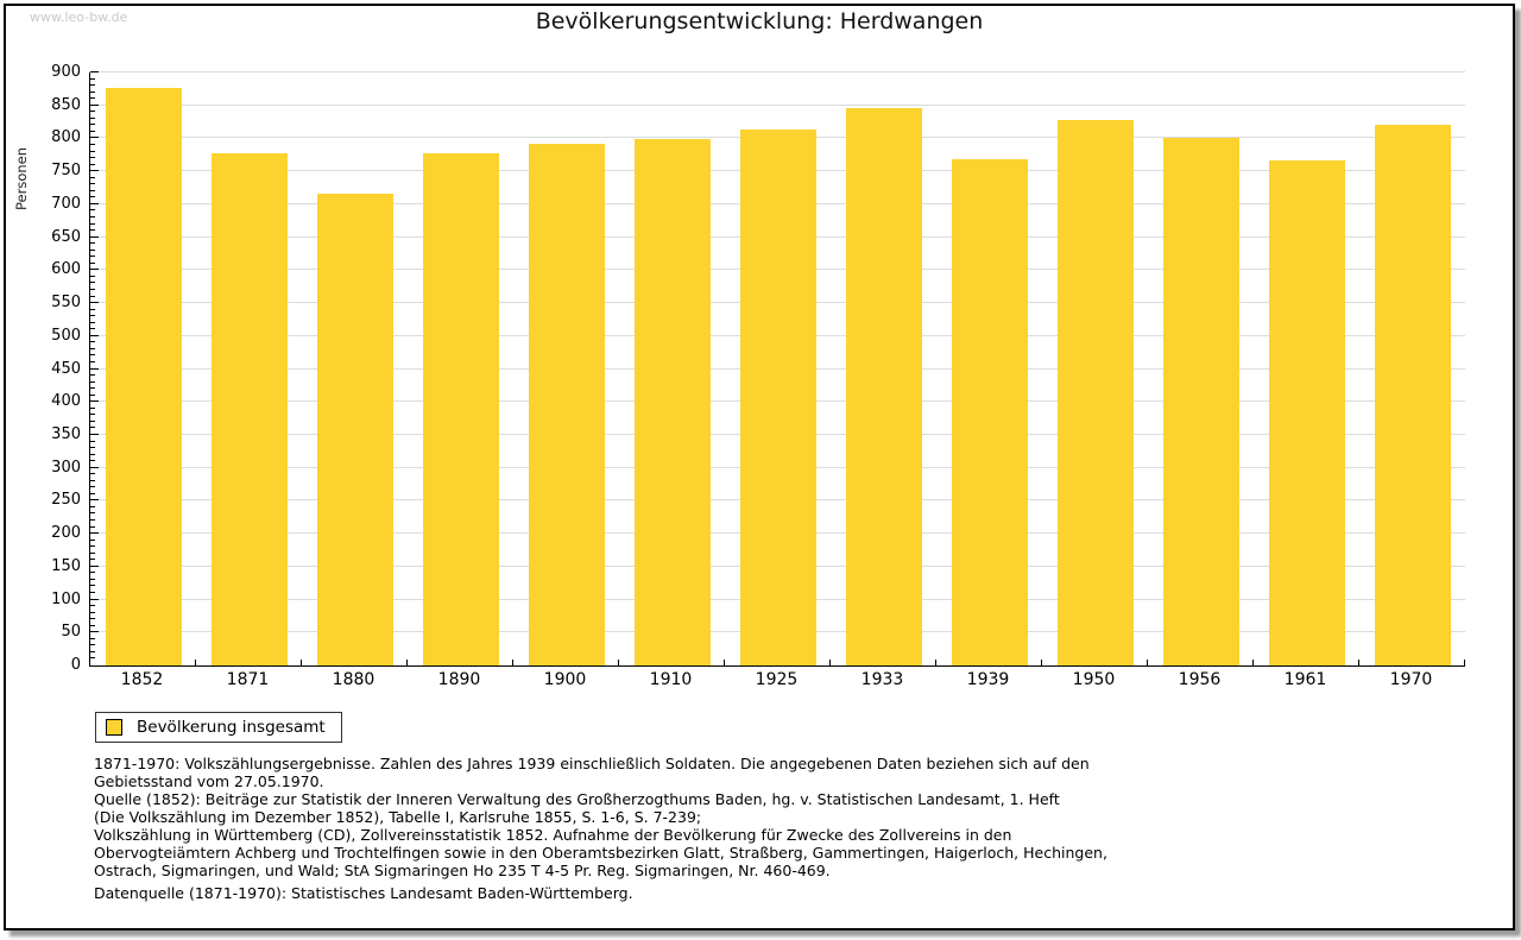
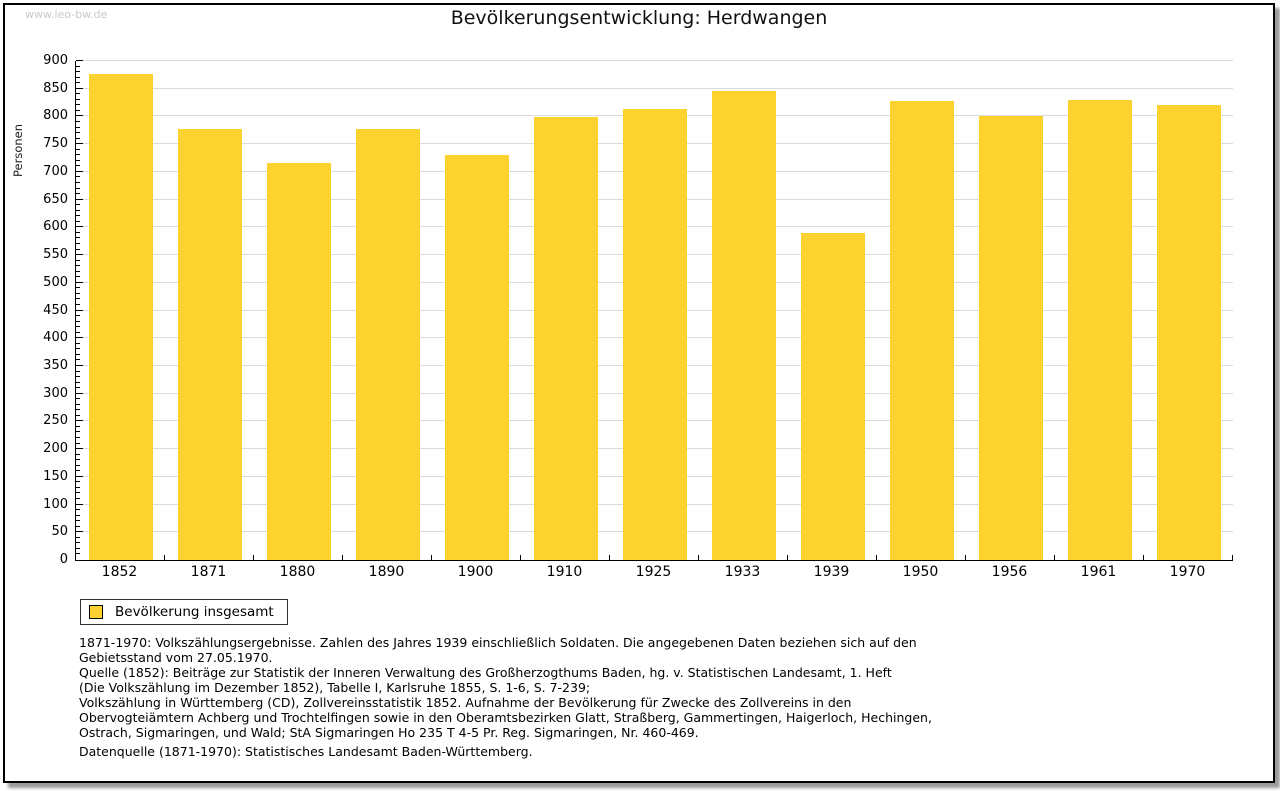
1900: 790 -> 730
1939: 770 -> 590
1961: 770 -> 830
